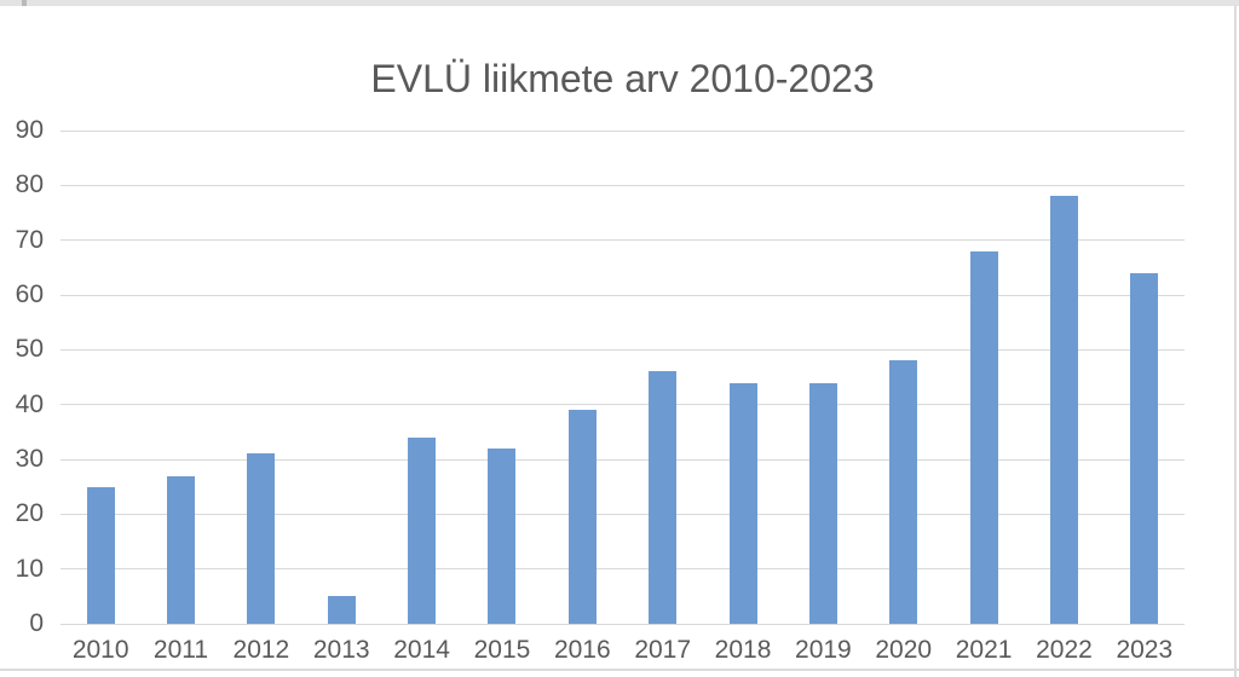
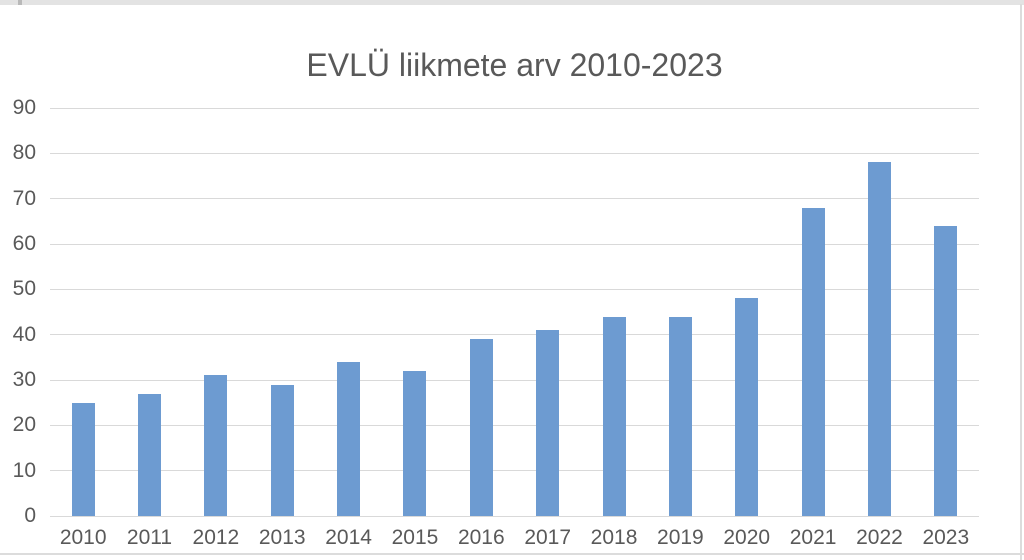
2013: 5 -> 29
2017: 46 -> 41
